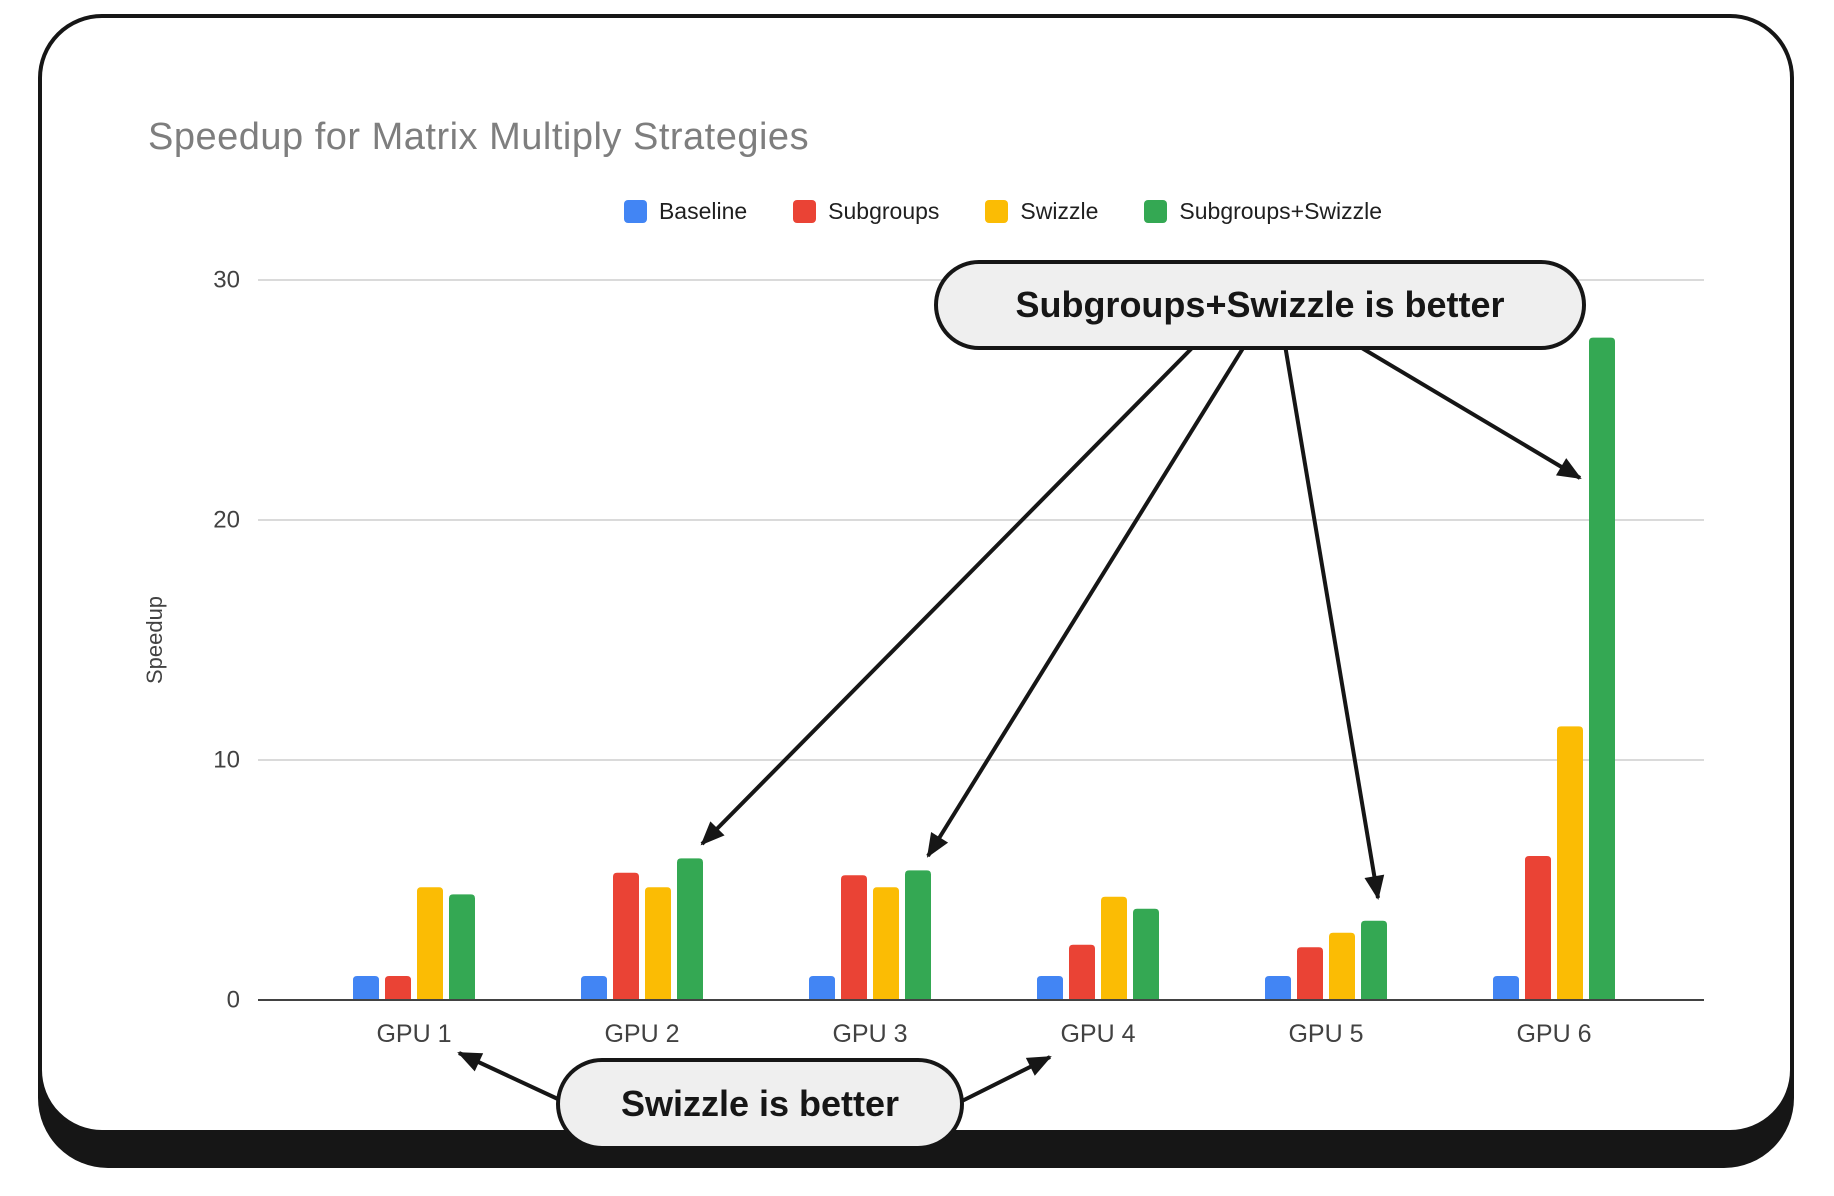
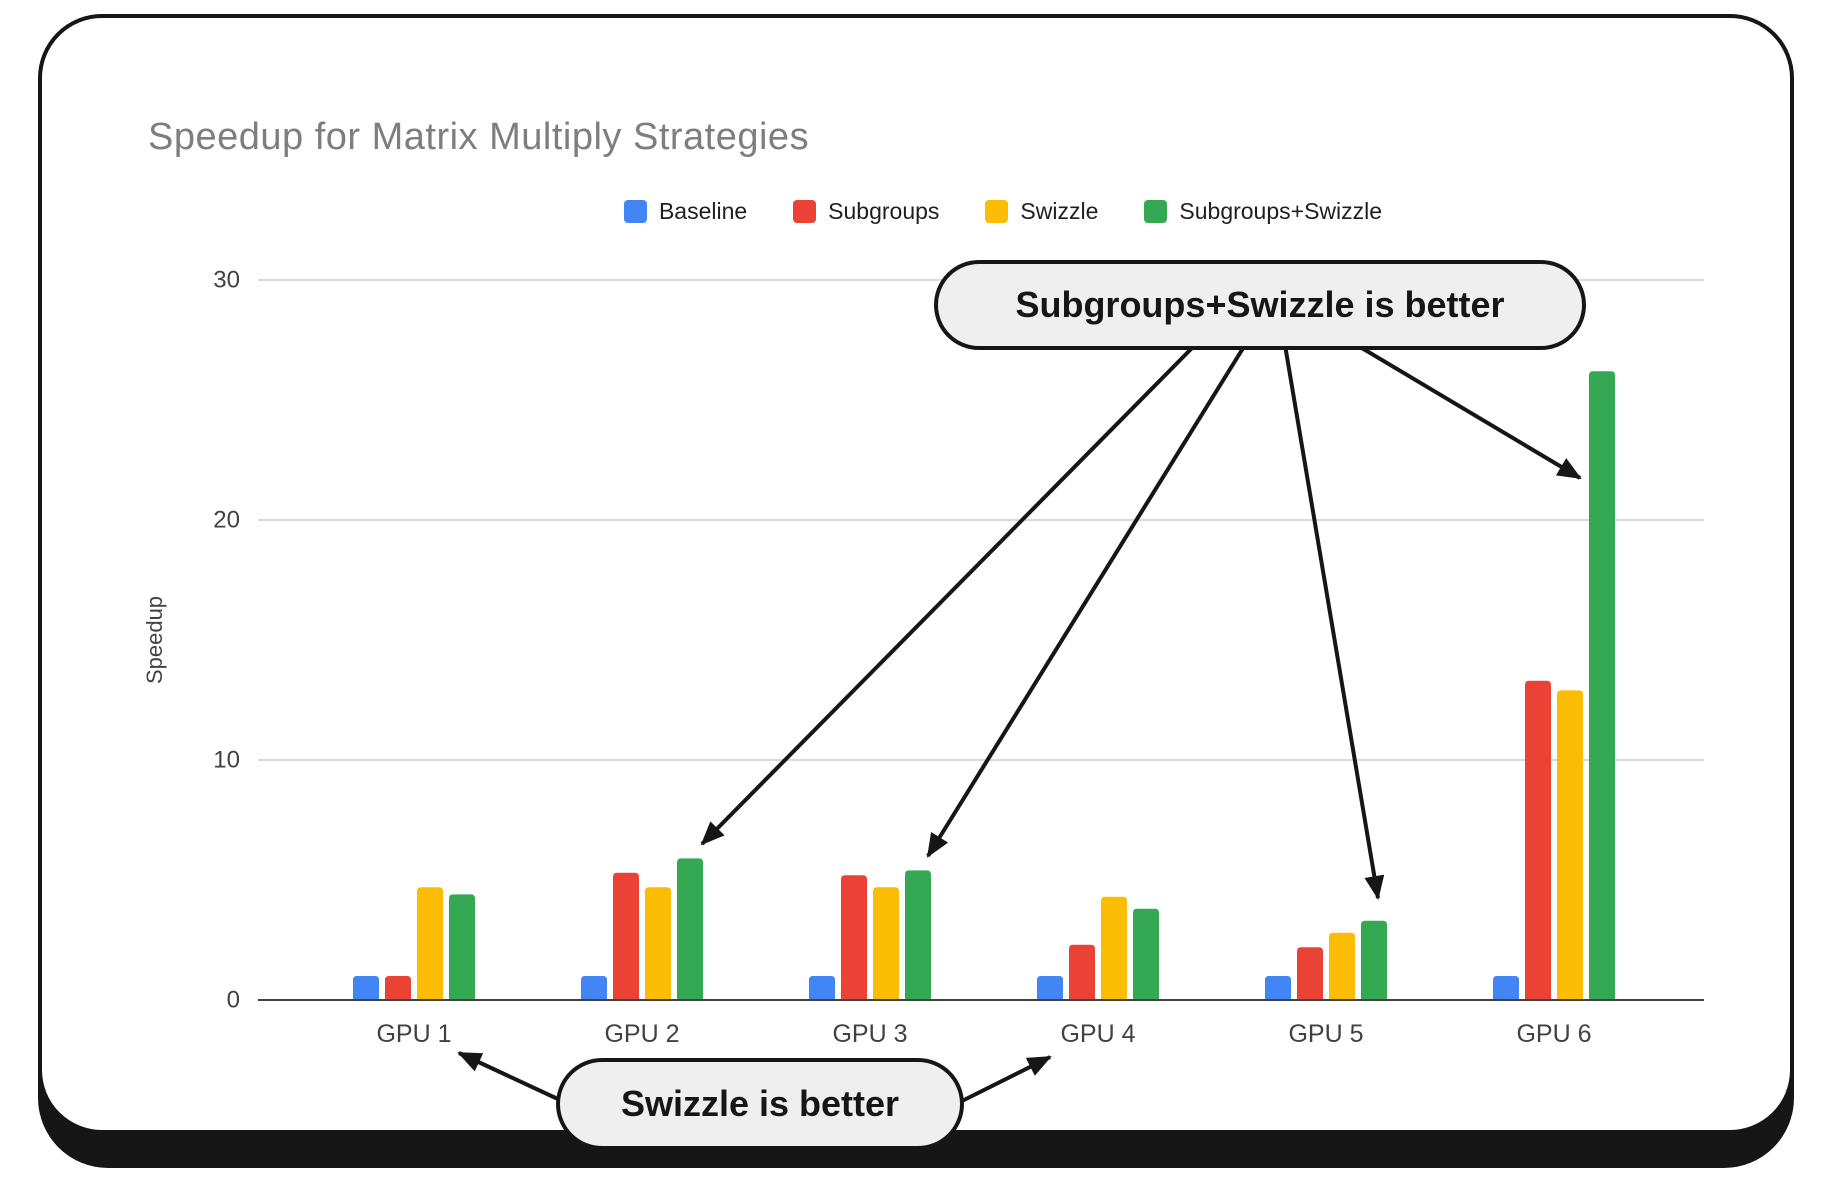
Subgroups/GPU 6: 6.0 -> 13.3
Swizzle/GPU 6: 11.4 -> 12.9
Subgroups+Swizzle/GPU 6: 27.6 -> 26.2
